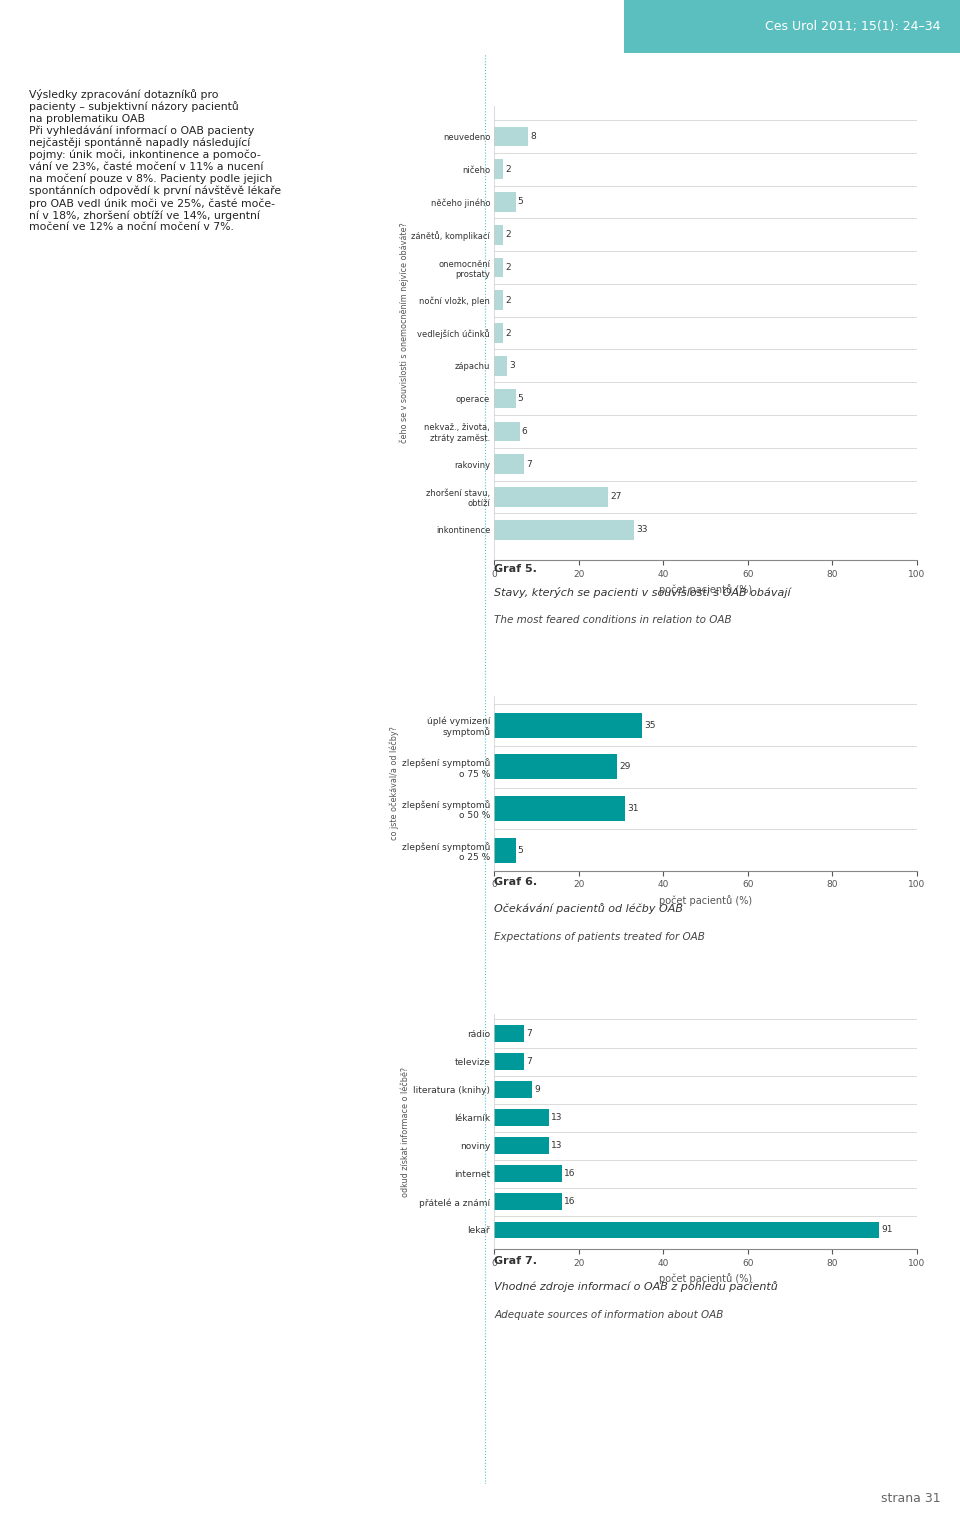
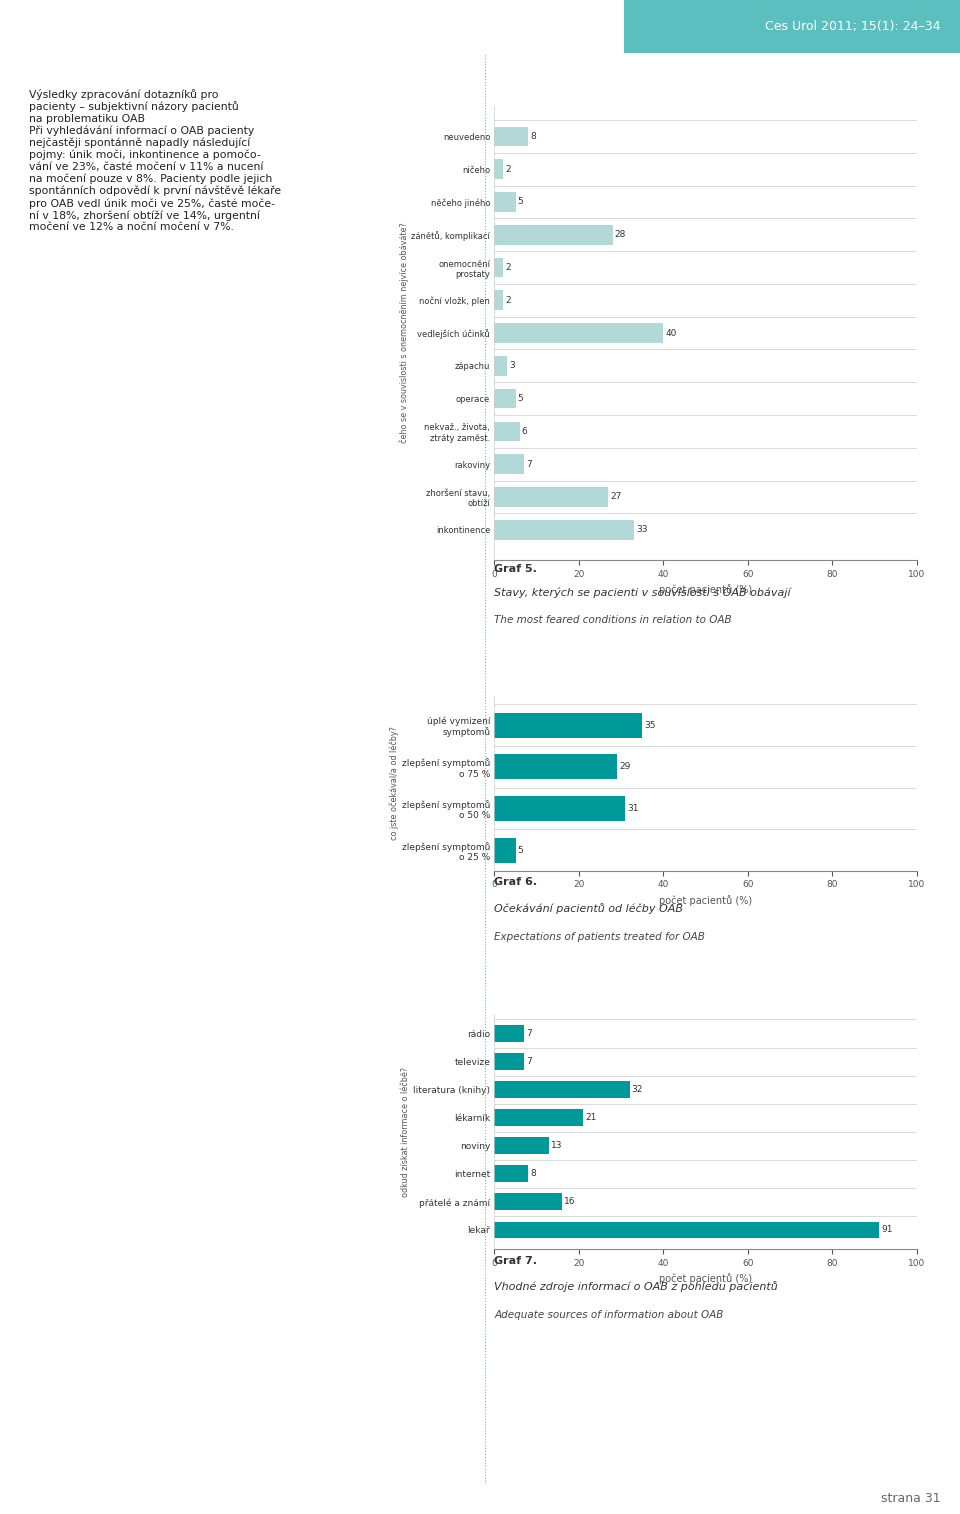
zánětů, komplikací: 2 -> 28
vedlejších účinků: 2 -> 40
literatura (knihy): 9 -> 32
lékarník: 13 -> 21
internet: 16 -> 8
